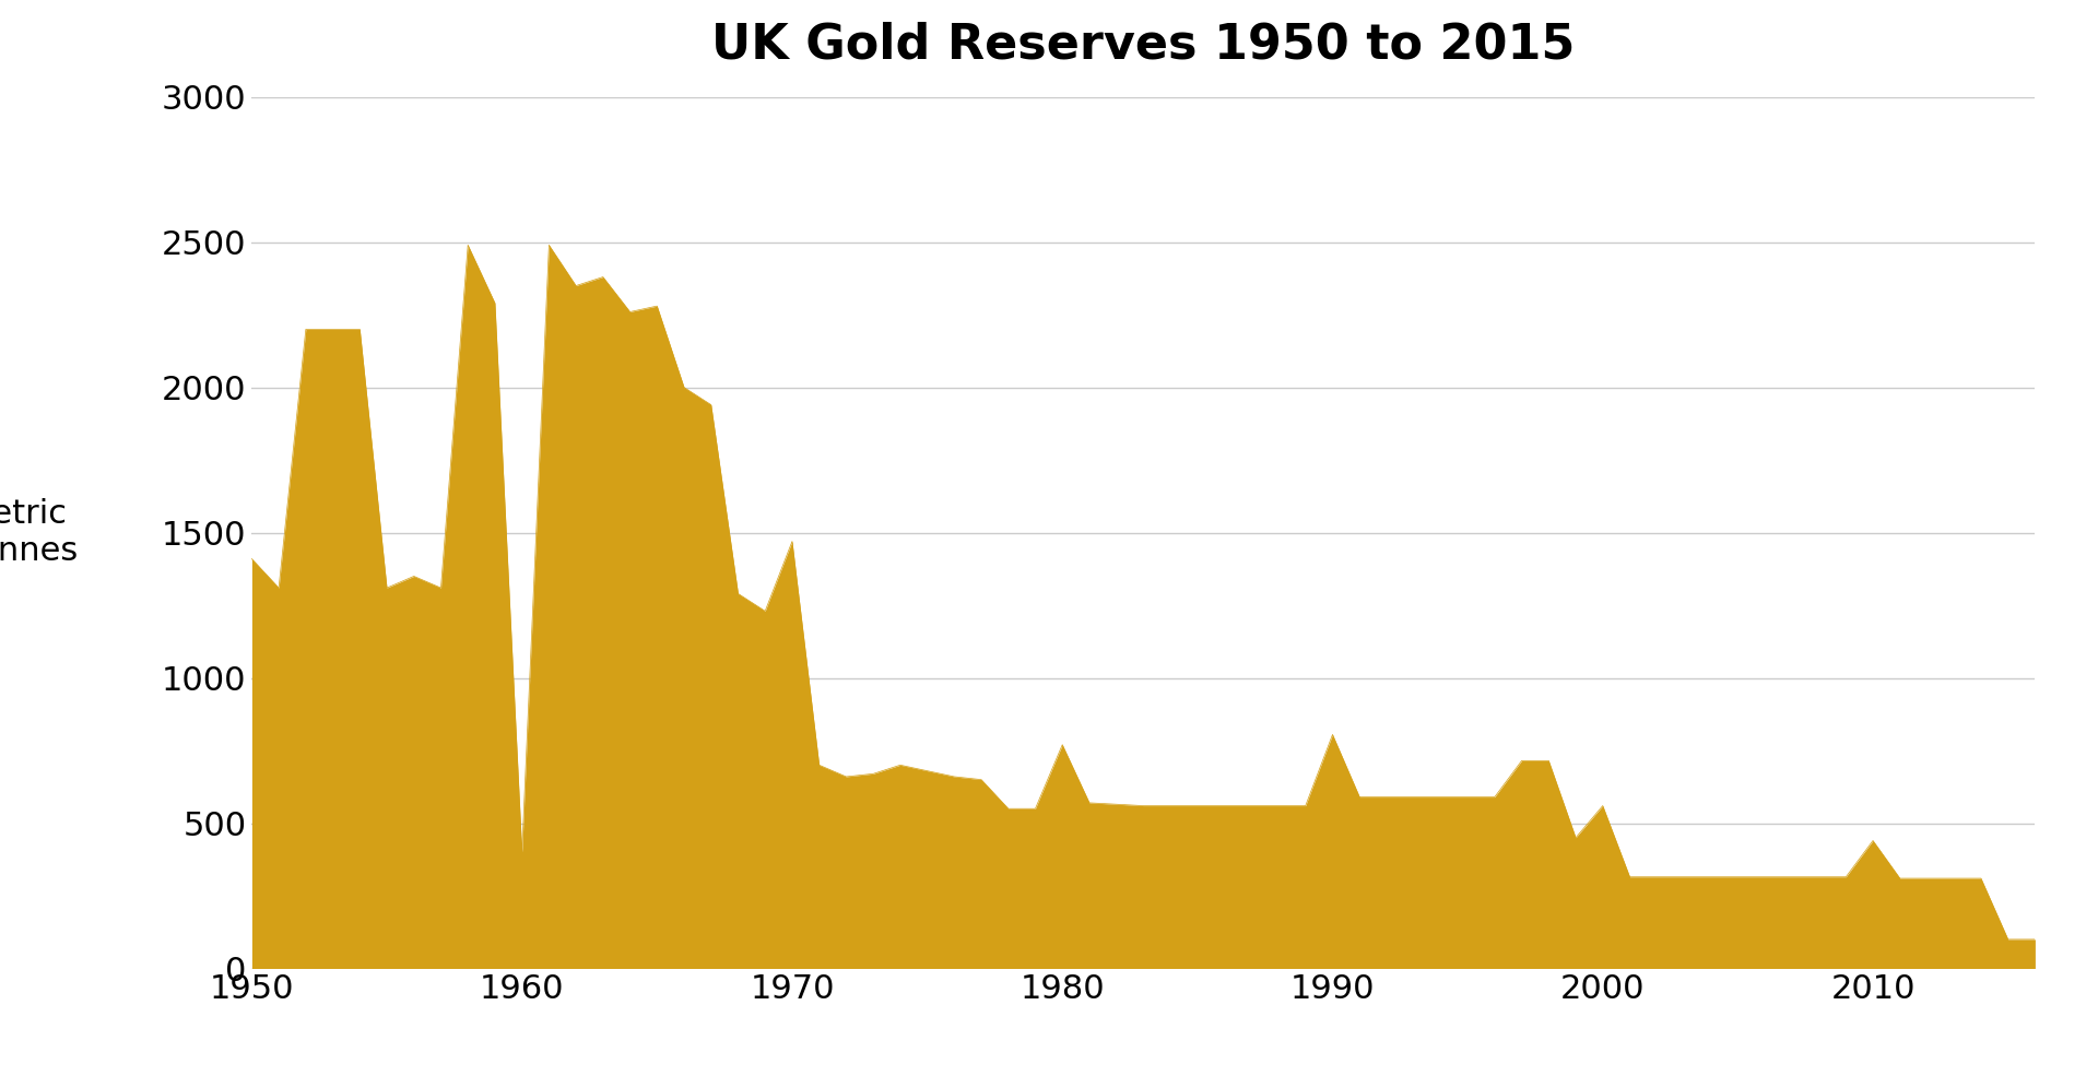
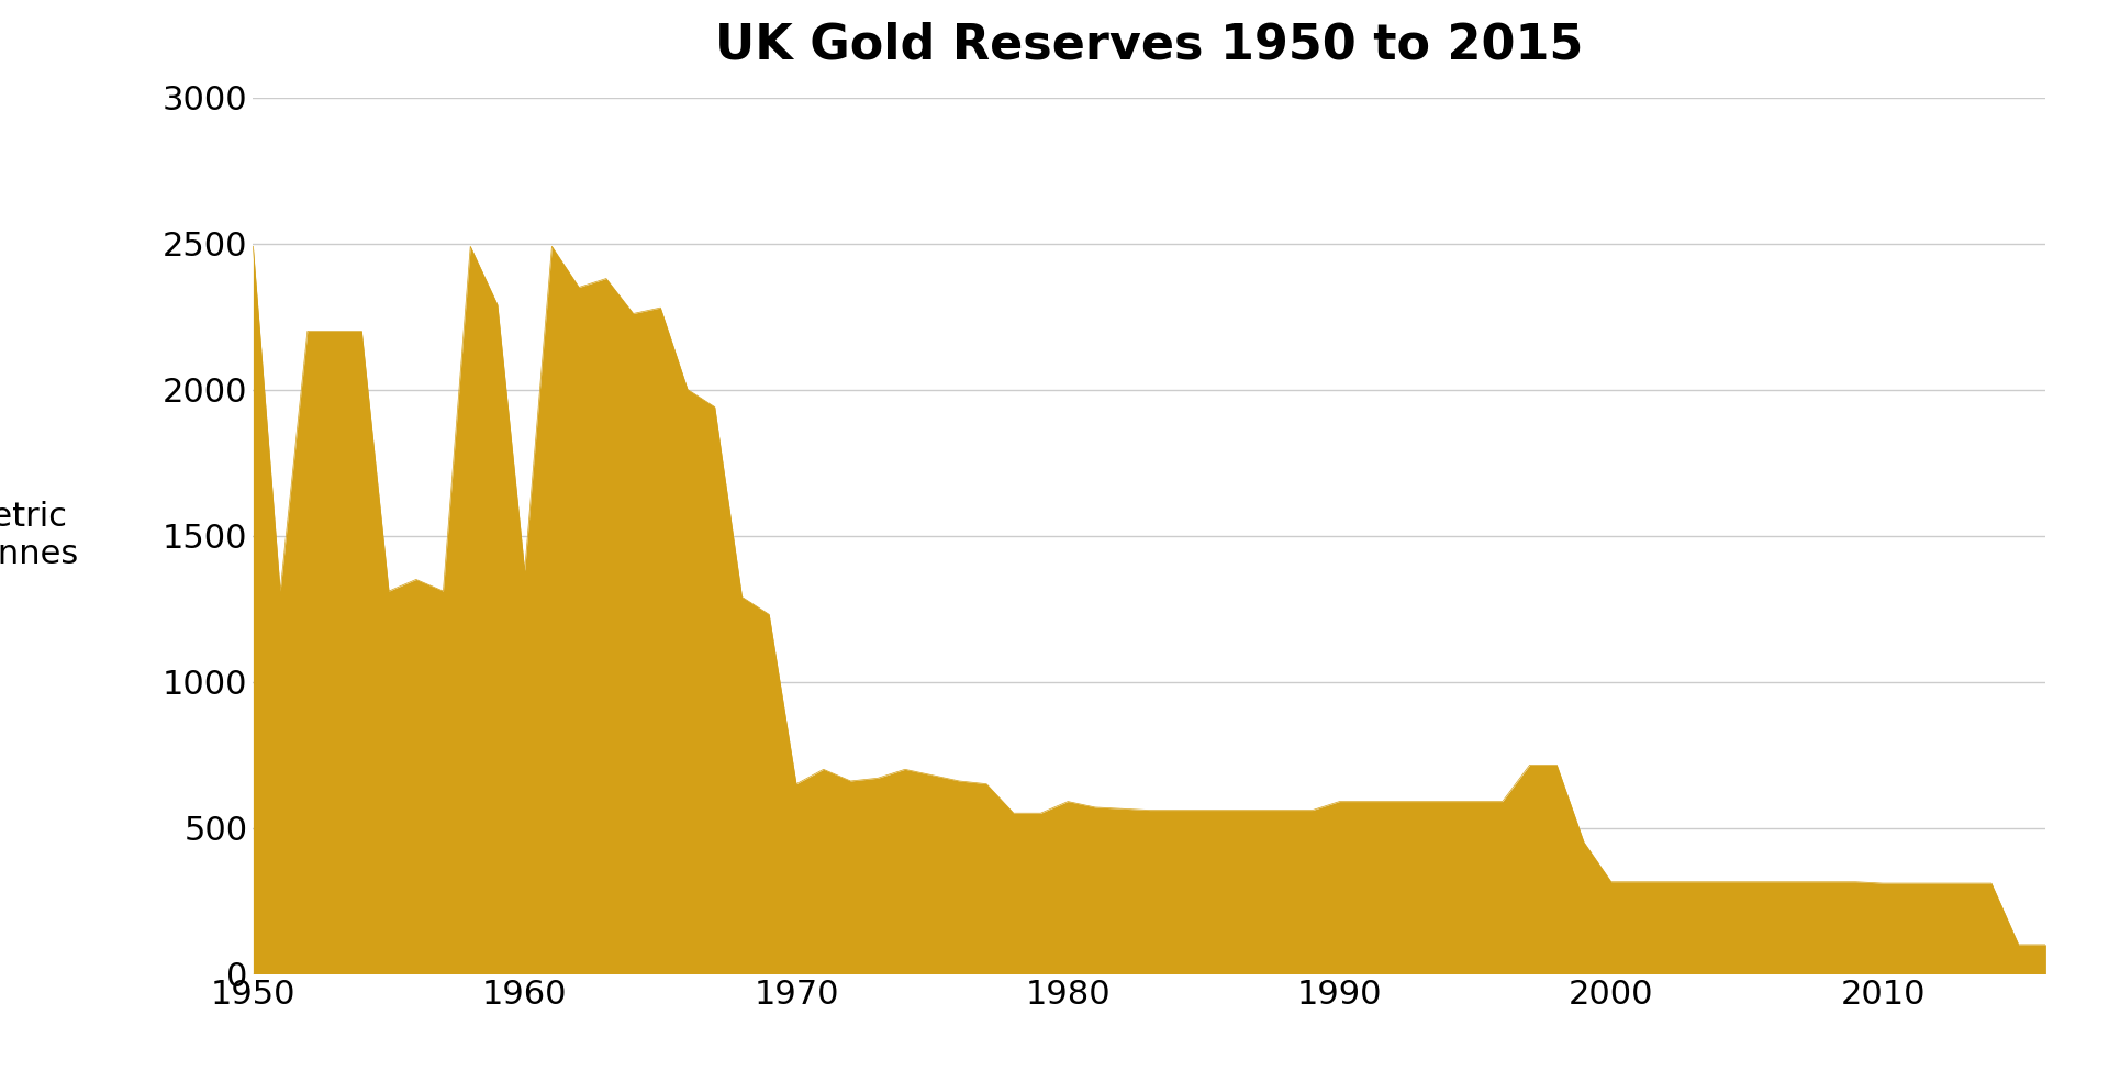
1950: 1410 -> 2490
1960: 400 -> 1380
1970: 1470 -> 650
1980: 770 -> 590
1990: 805 -> 590
2000: 560 -> 315
2010: 440 -> 310
